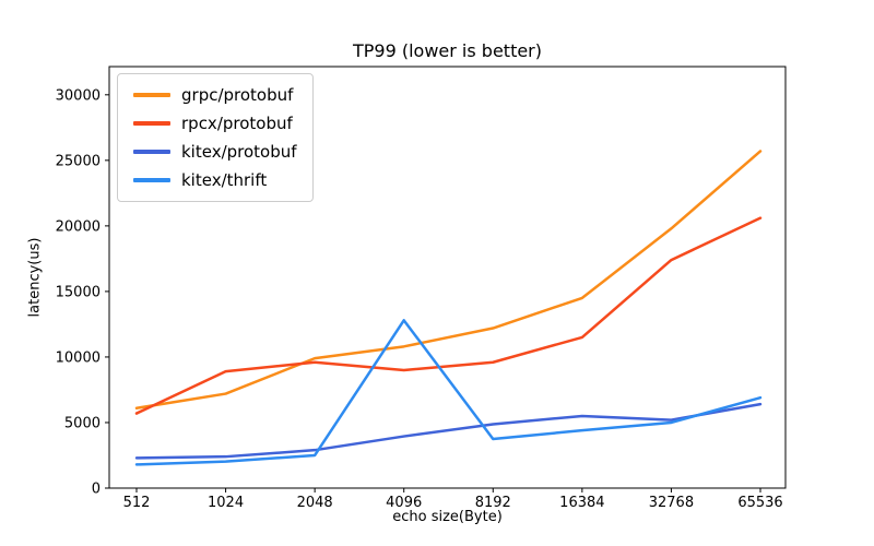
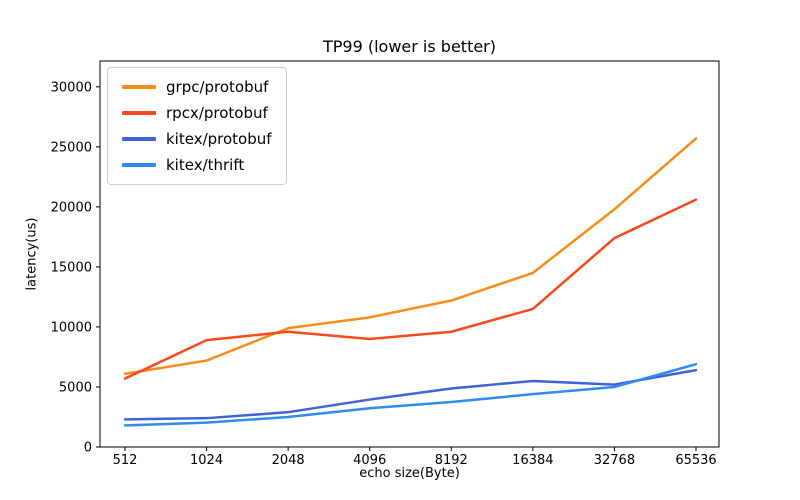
kitex/thrift/4096: 12800 -> 3200
